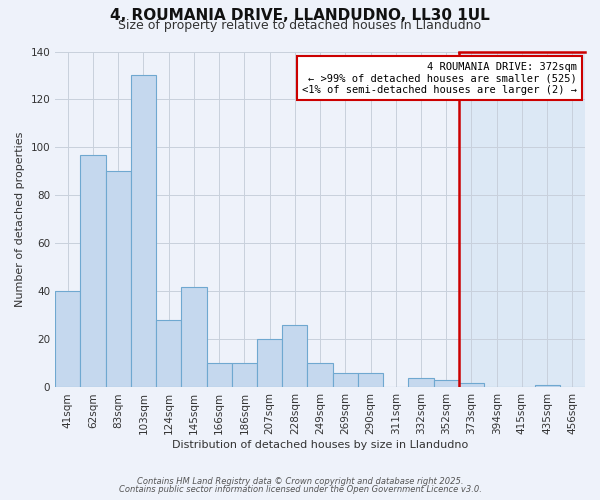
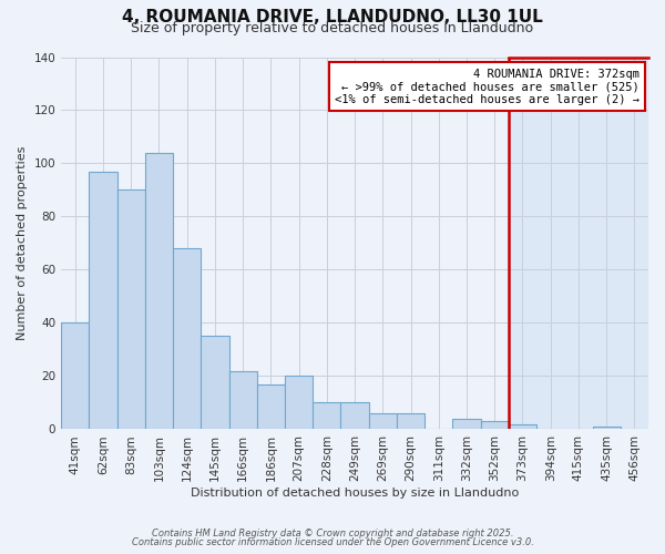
103sqm: 130 -> 104
124sqm: 28 -> 68
145sqm: 42 -> 35
166sqm: 10 -> 22
186sqm: 10 -> 17
228sqm: 26 -> 10
